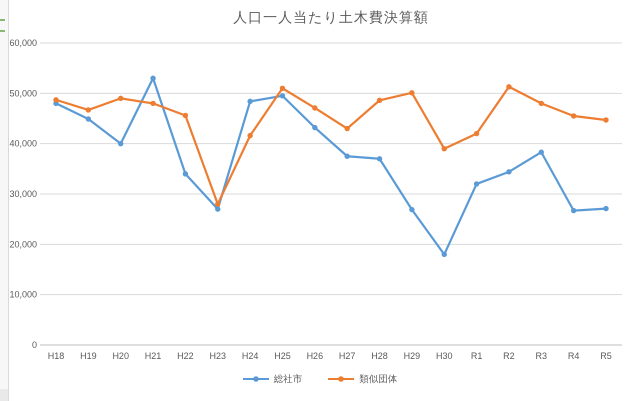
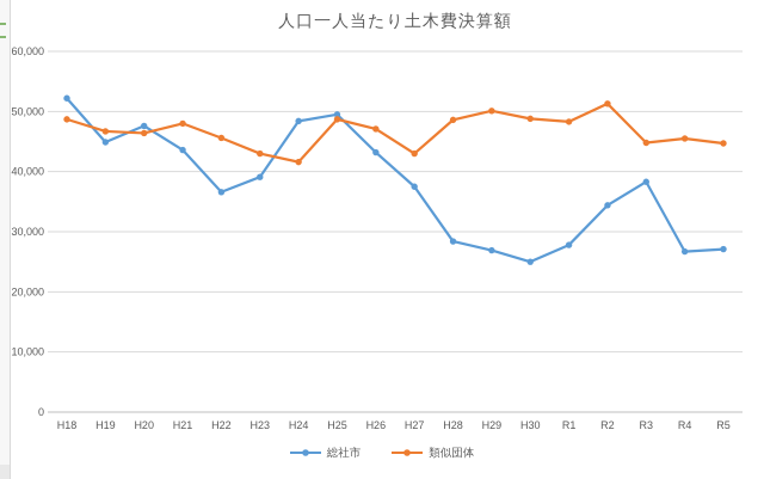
総社市/H18: 48000 -> 52000
総社市/H20: 40000 -> 48000
類似団体/H20: 49000 -> 46000
総社市/H21: 53000 -> 44000
総社市/H22: 34000 -> 37000
総社市/H23: 27000 -> 39000
類似団体/H23: 28000 -> 43000
類似団体/H25: 51000 -> 49000
総社市/H28: 37000 -> 28000
総社市/H30: 18000 -> 25000
類似団体/H30: 39000 -> 49000
総社市/R1: 32000 -> 28000
類似団体/R1: 42000 -> 48000
類似団体/R3: 48000 -> 45000
